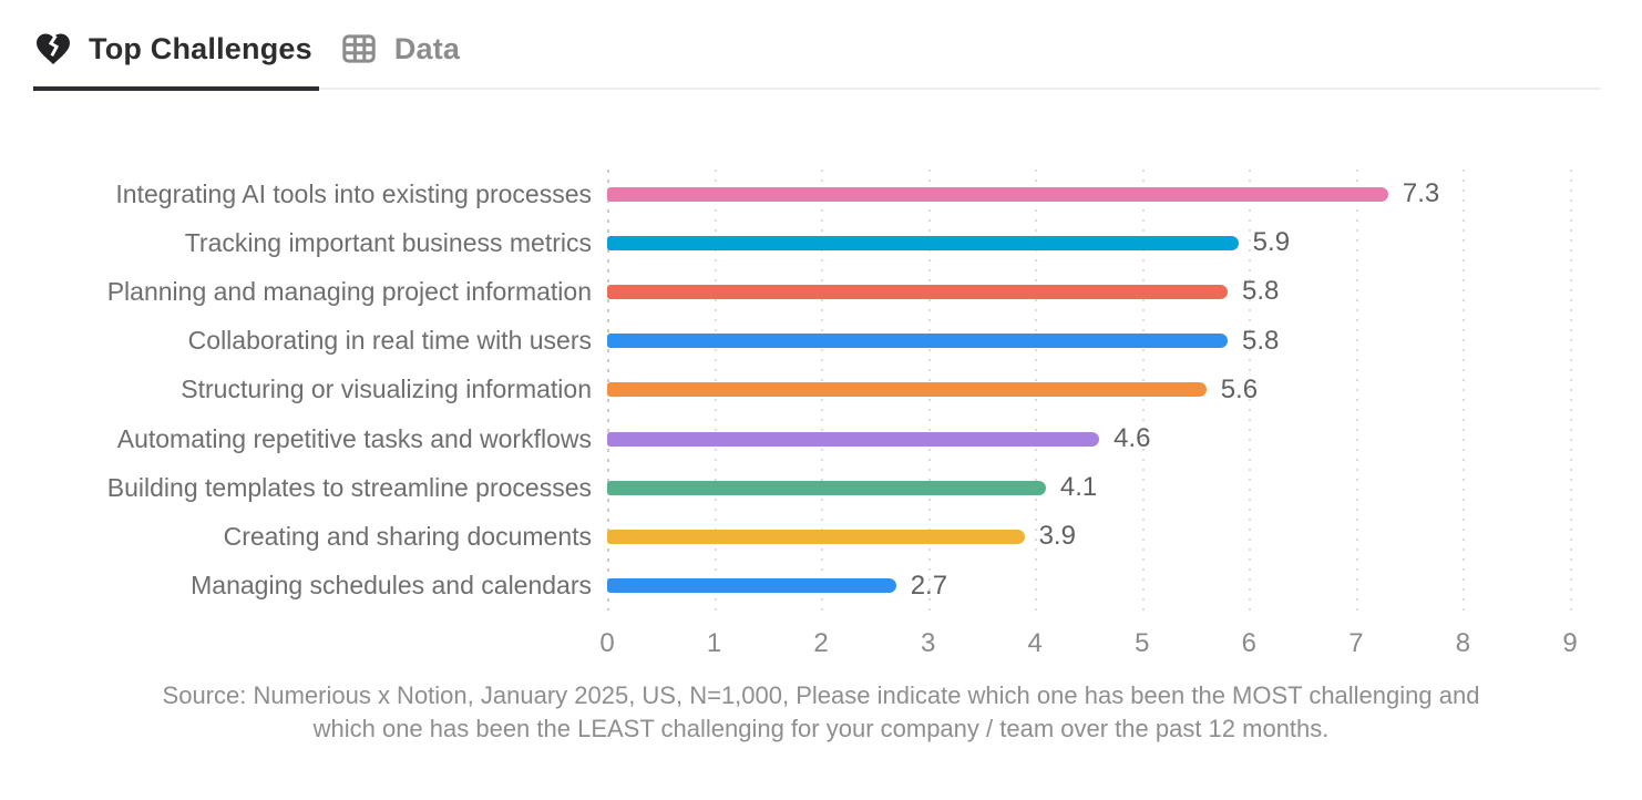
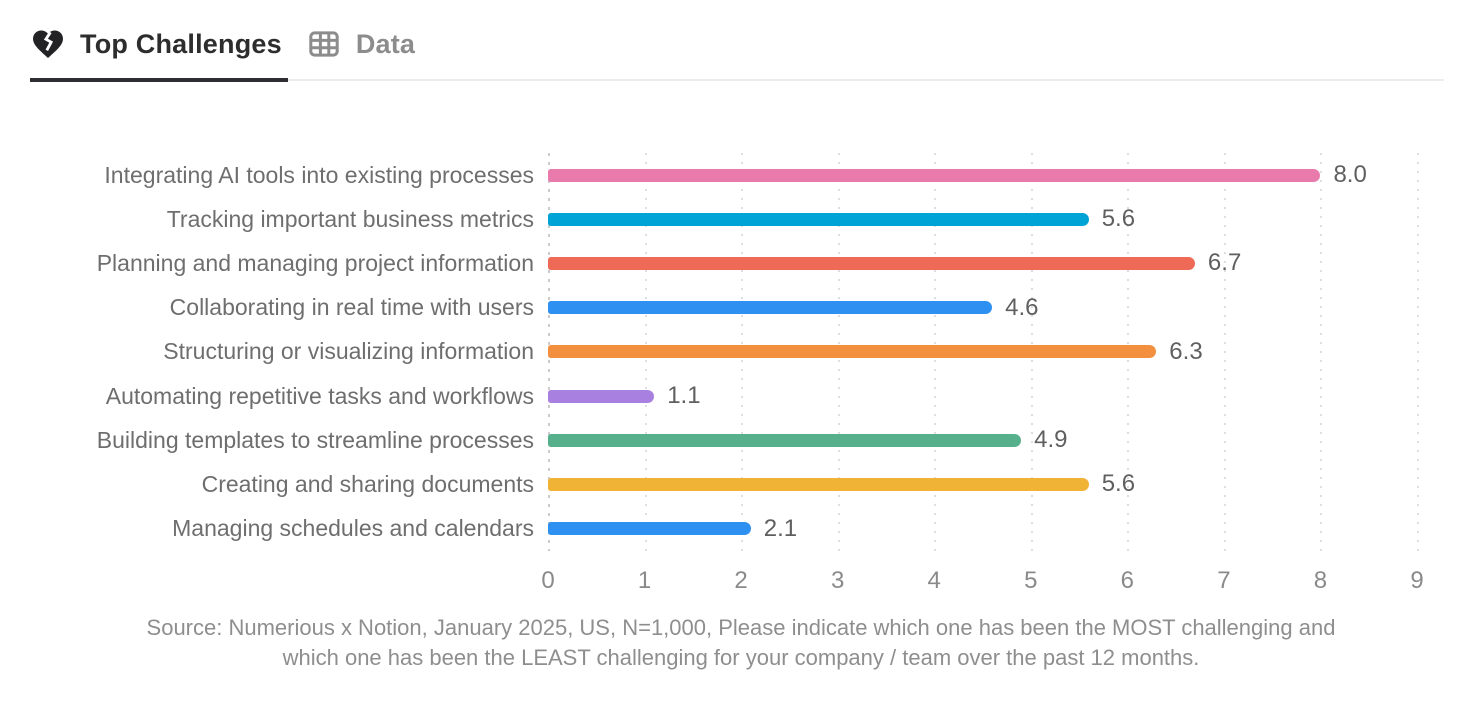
Integrating AI tools into existing processes: 7.3 -> 8.0
Tracking important business metrics: 5.9 -> 5.6
Planning and managing project information: 5.8 -> 6.7
Collaborating in real time with users: 5.8 -> 4.6
Structuring or visualizing information: 5.6 -> 6.3
Automating repetitive tasks and workflows: 4.6 -> 1.1
Building templates to streamline processes: 4.1 -> 4.9
Creating and sharing documents: 3.9 -> 5.6
Managing schedules and calendars: 2.7 -> 2.1
